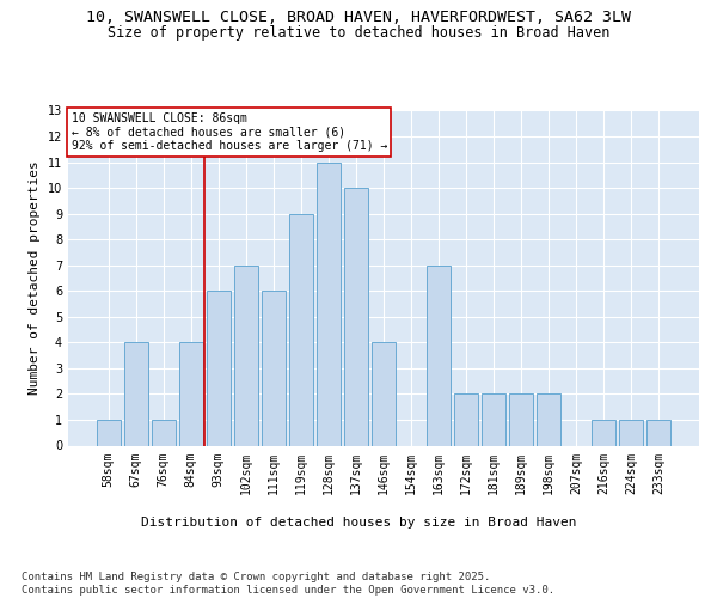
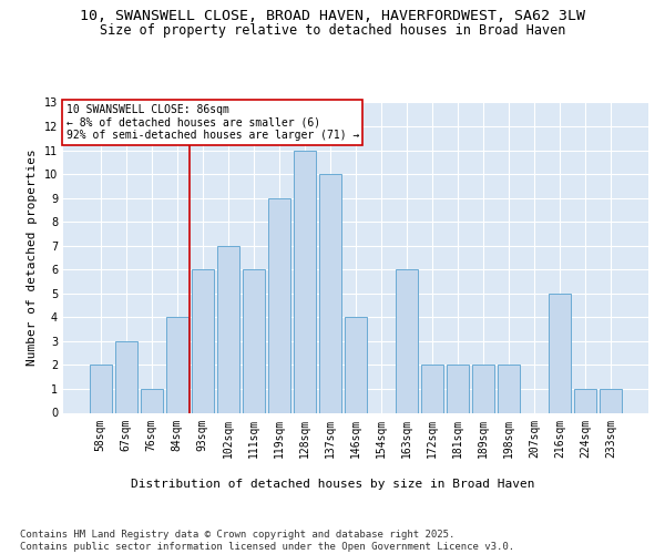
58sqm: 1 -> 2
67sqm: 4 -> 3
163sqm: 7 -> 6
216sqm: 1 -> 5
